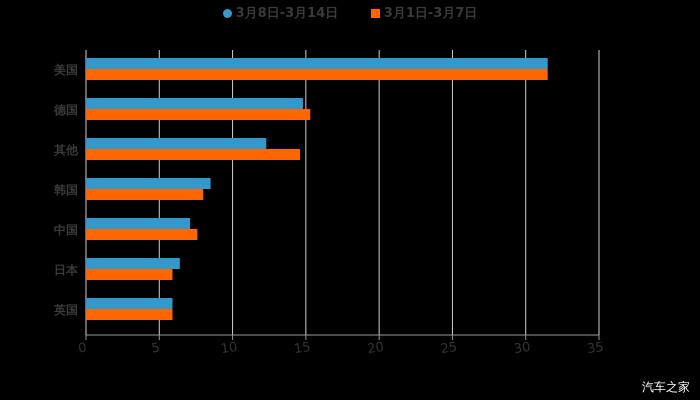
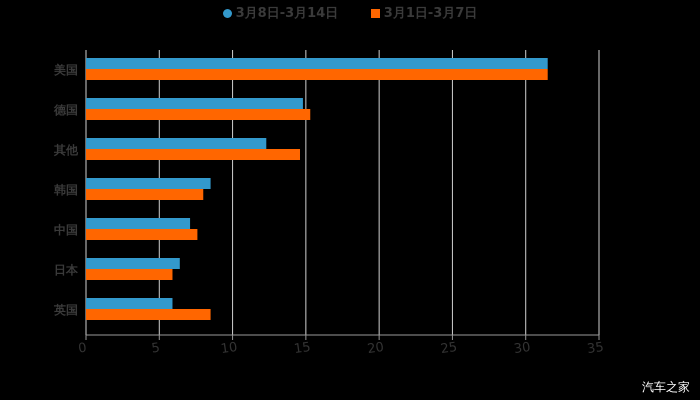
3月1日-3月7日/英国: 5.9 -> 8.5
